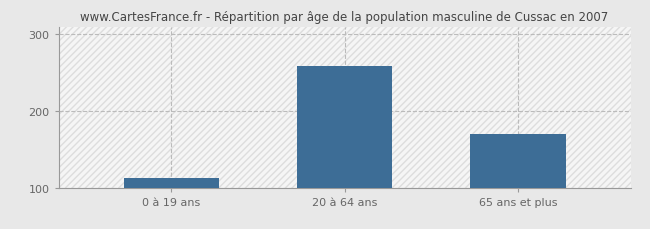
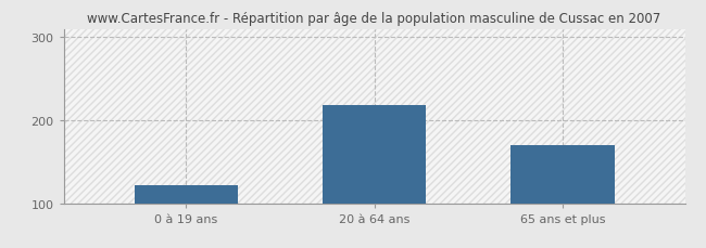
0 à 19 ans: 113 -> 122
20 à 64 ans: 258 -> 218
